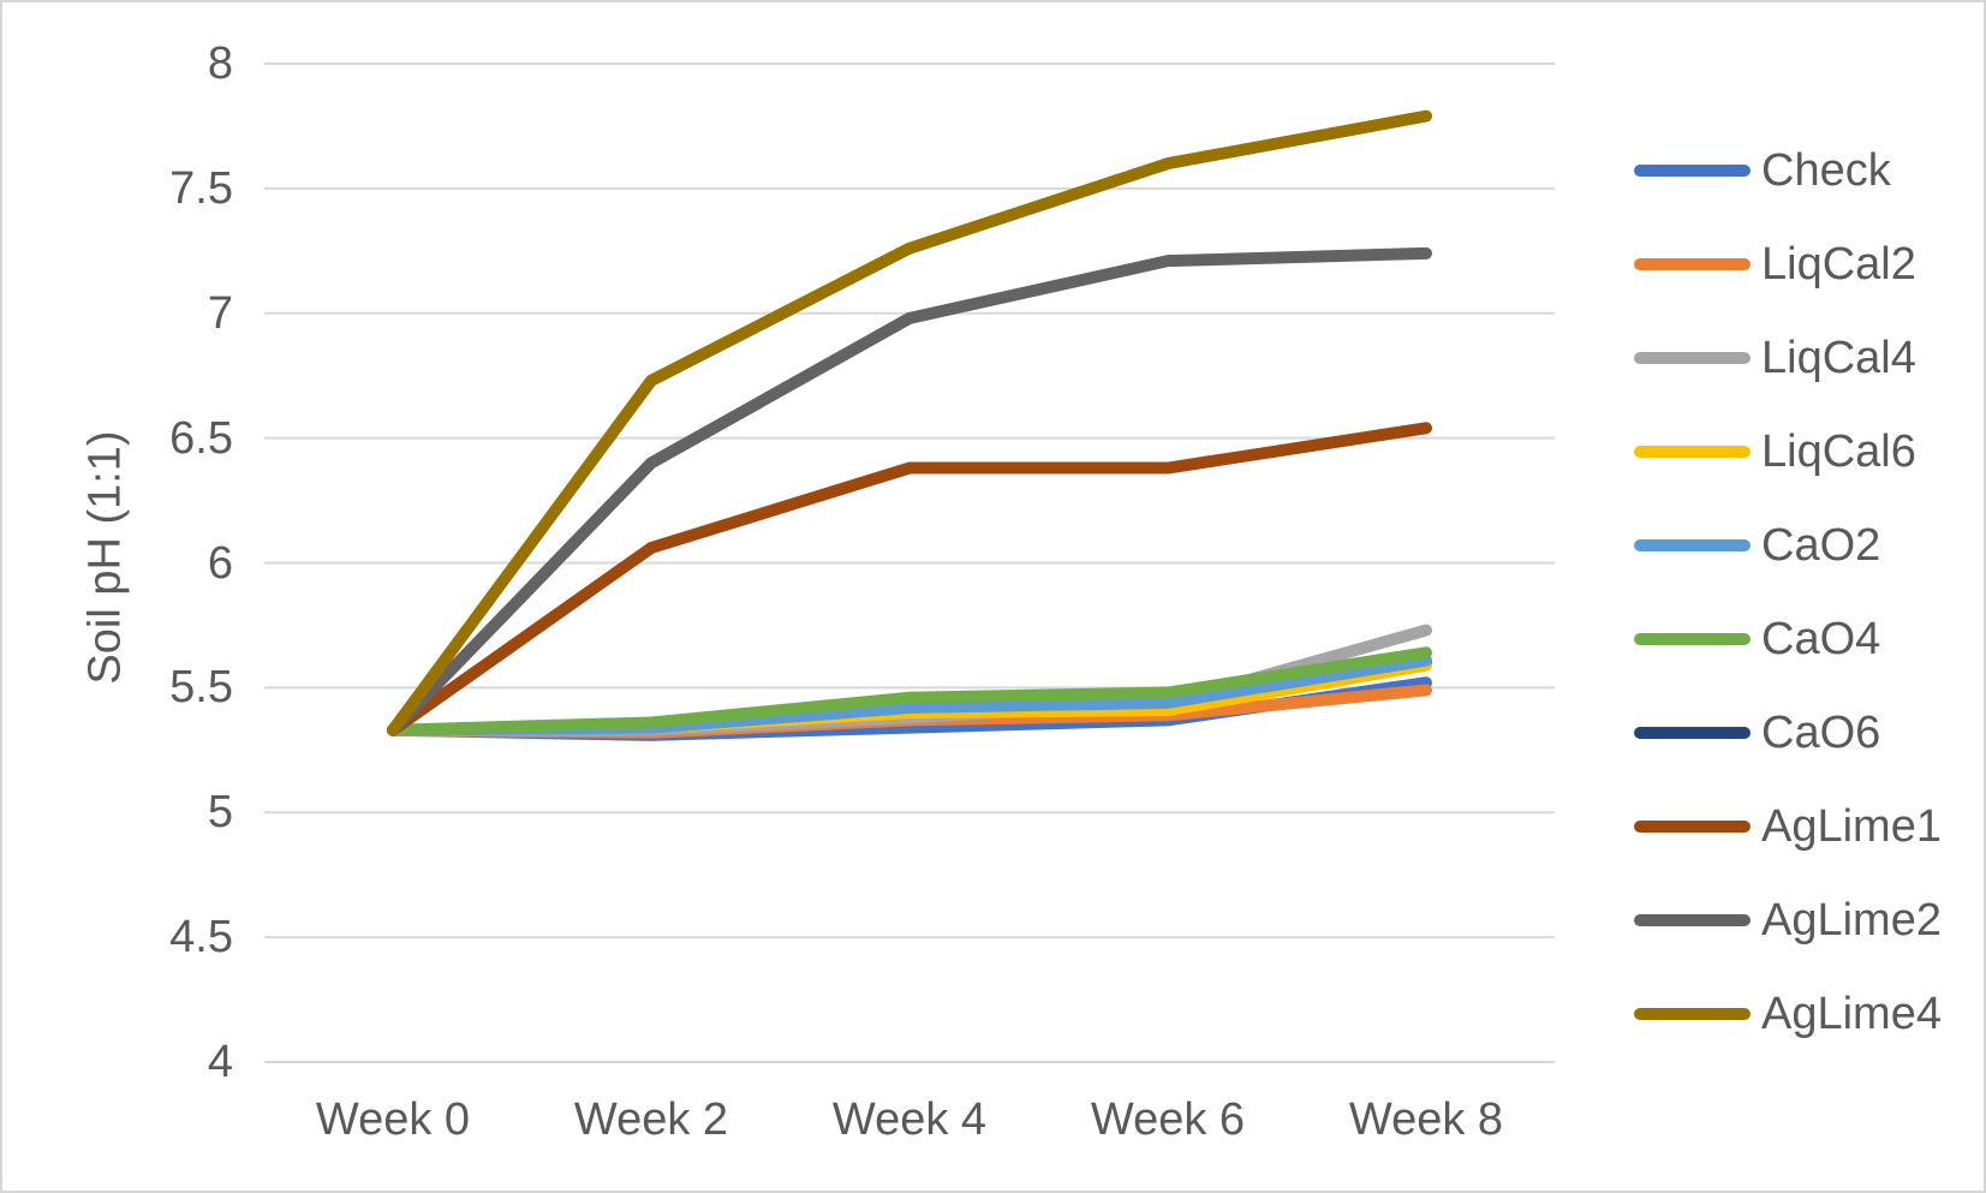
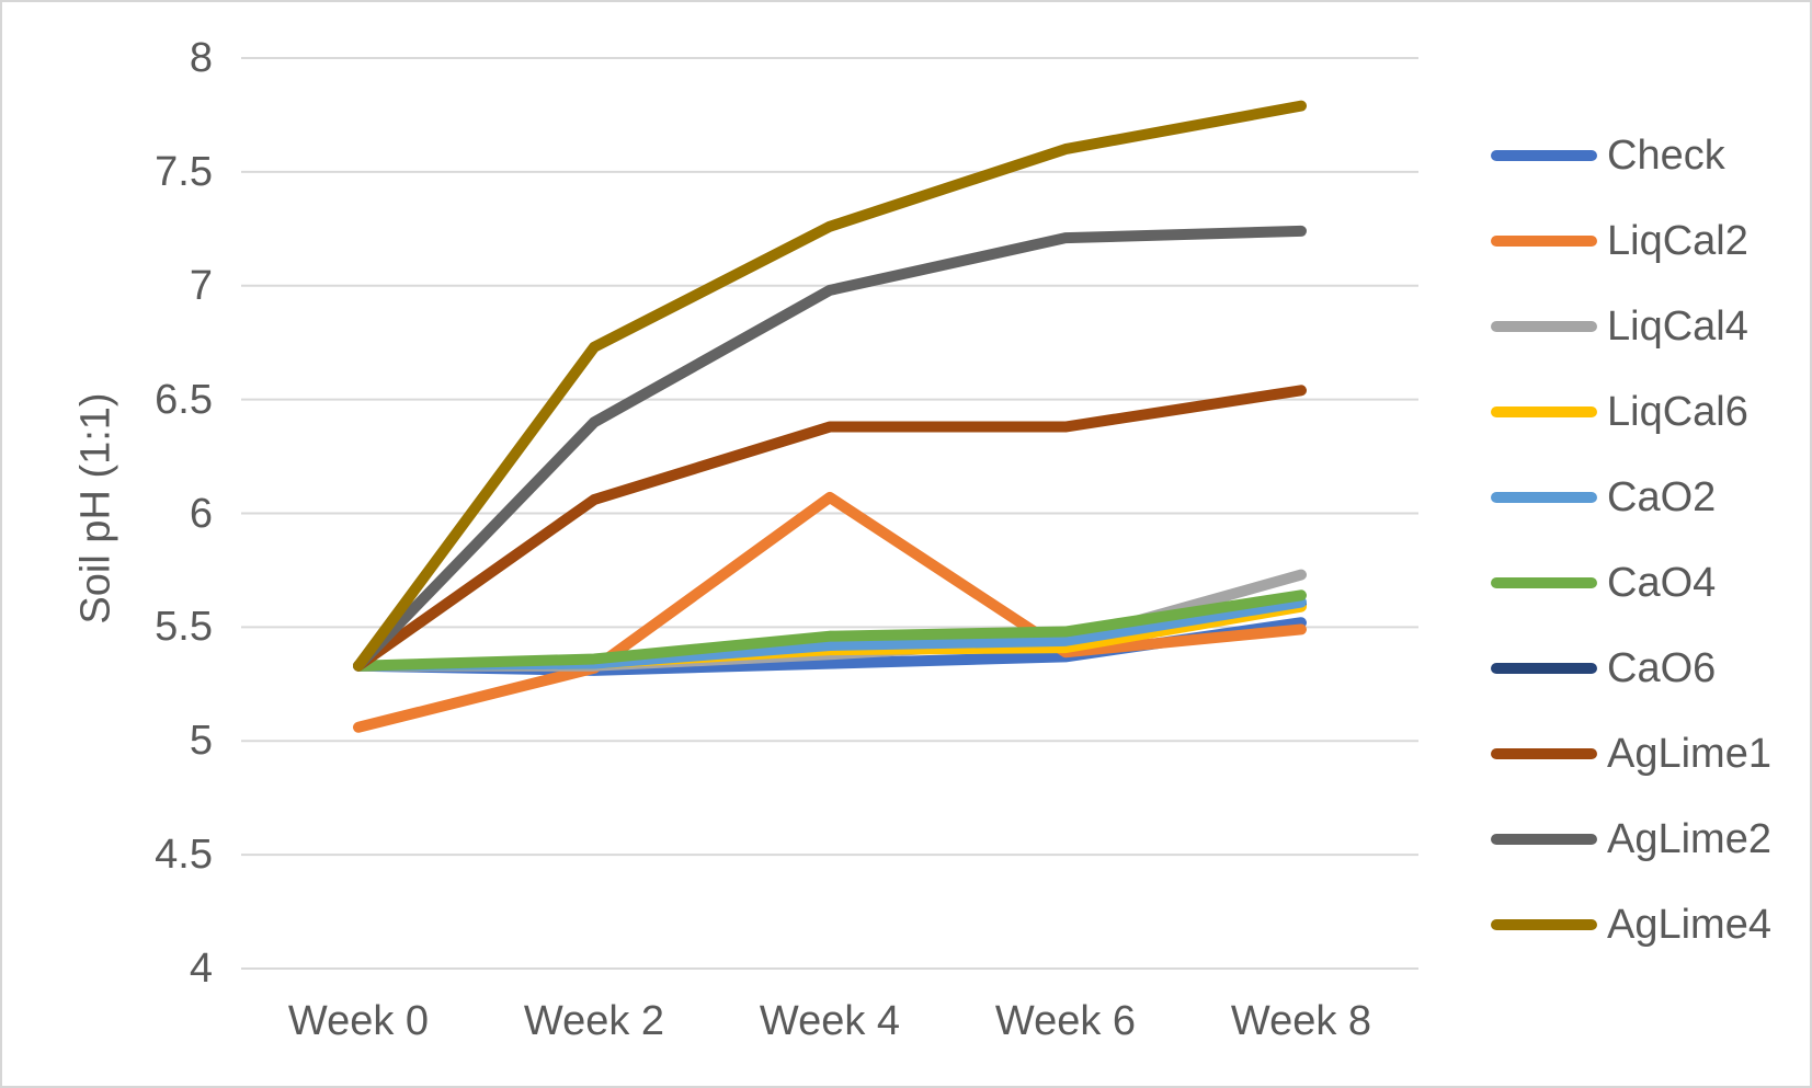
LiqCal2/Week 0: 5.33 -> 5.06
LiqCal2/Week 4: 5.37 -> 6.07
